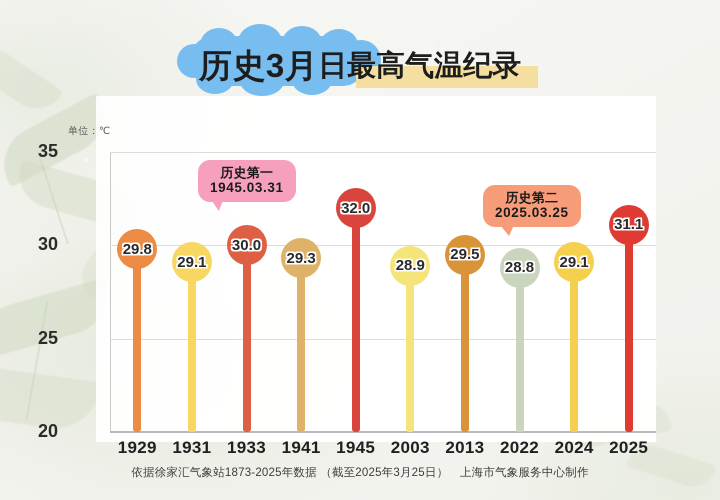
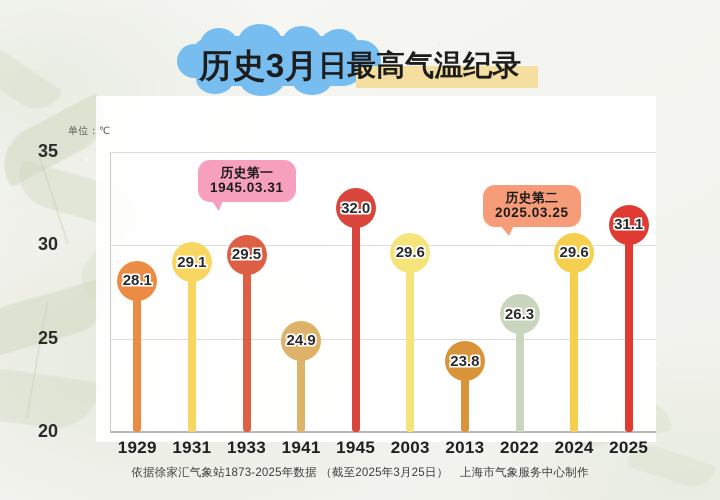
1929: 29.8 -> 28.1
1933: 30.0 -> 29.5
1941: 29.3 -> 24.9
2003: 28.9 -> 29.6
2013: 29.5 -> 23.8
2022: 28.8 -> 26.3
2024: 29.1 -> 29.6
